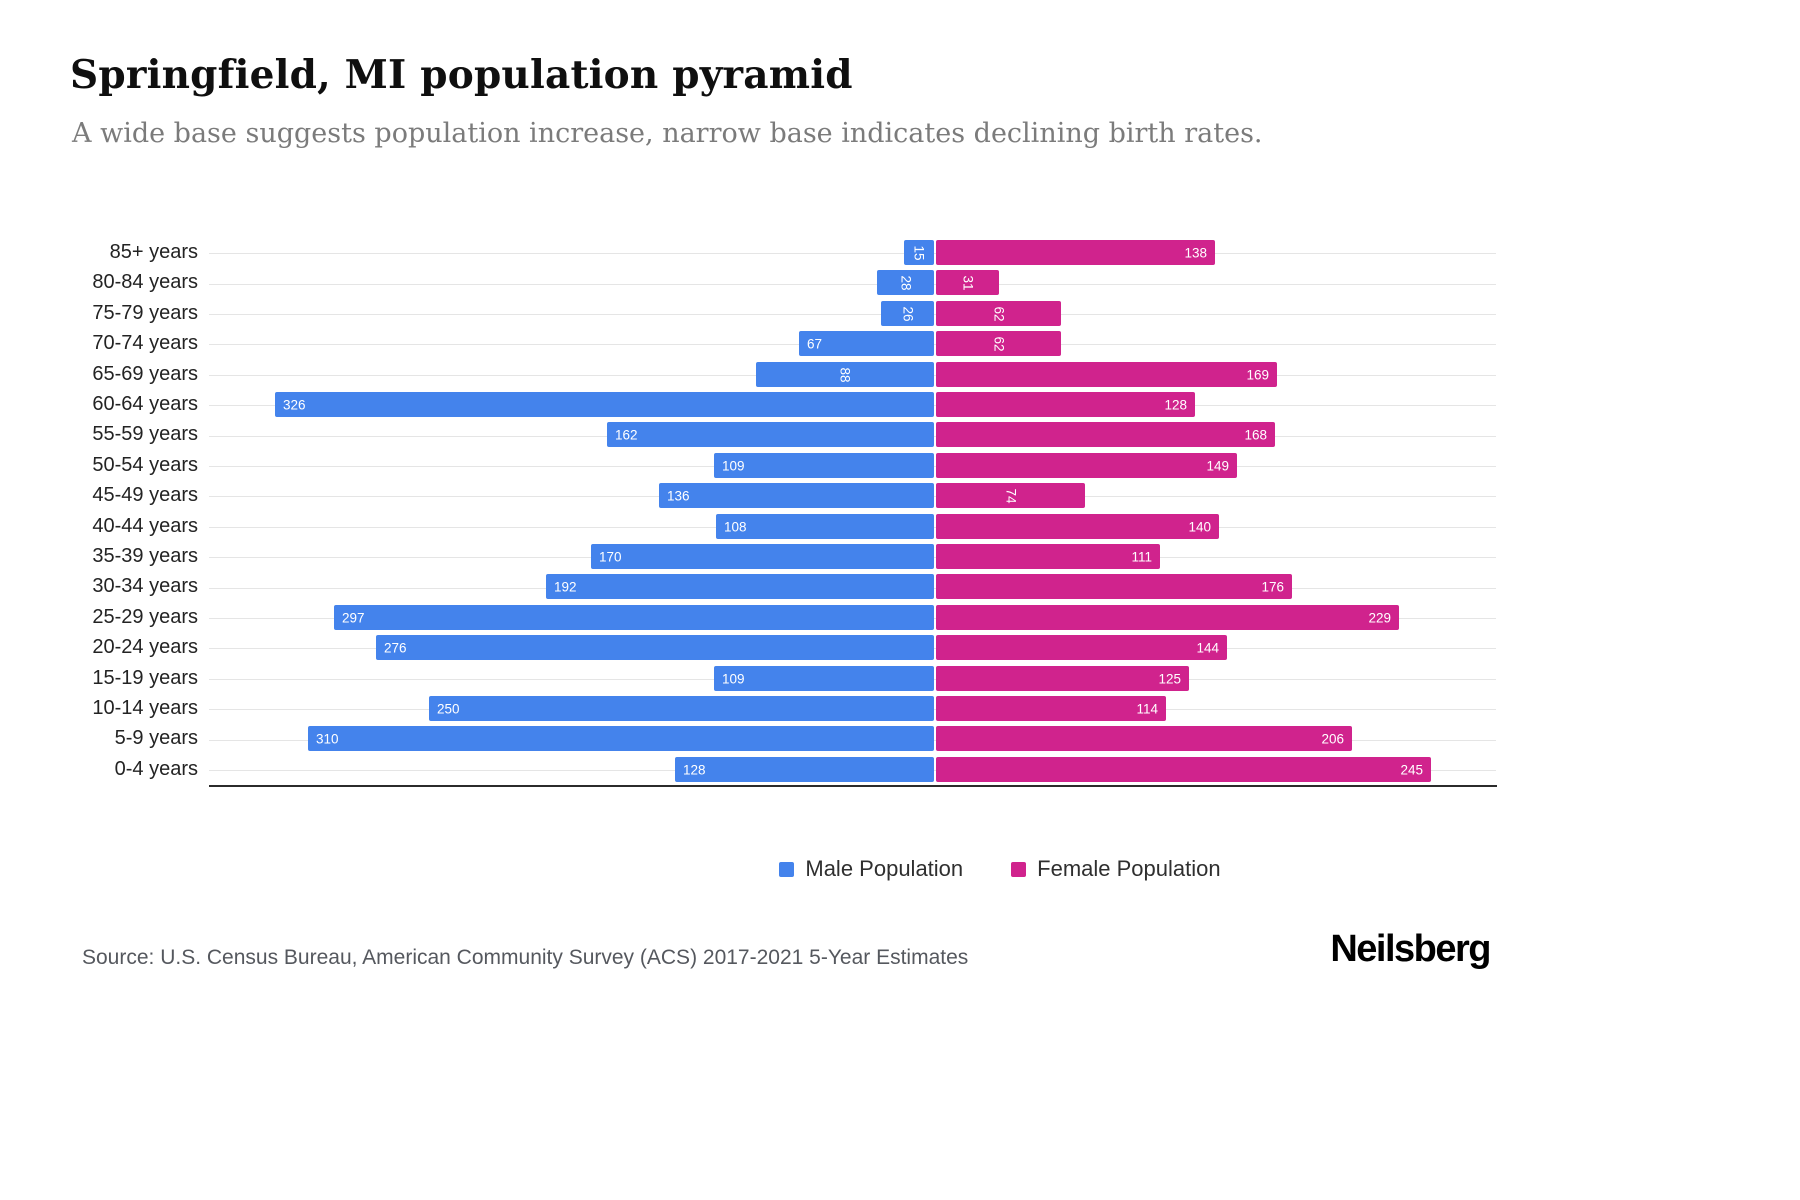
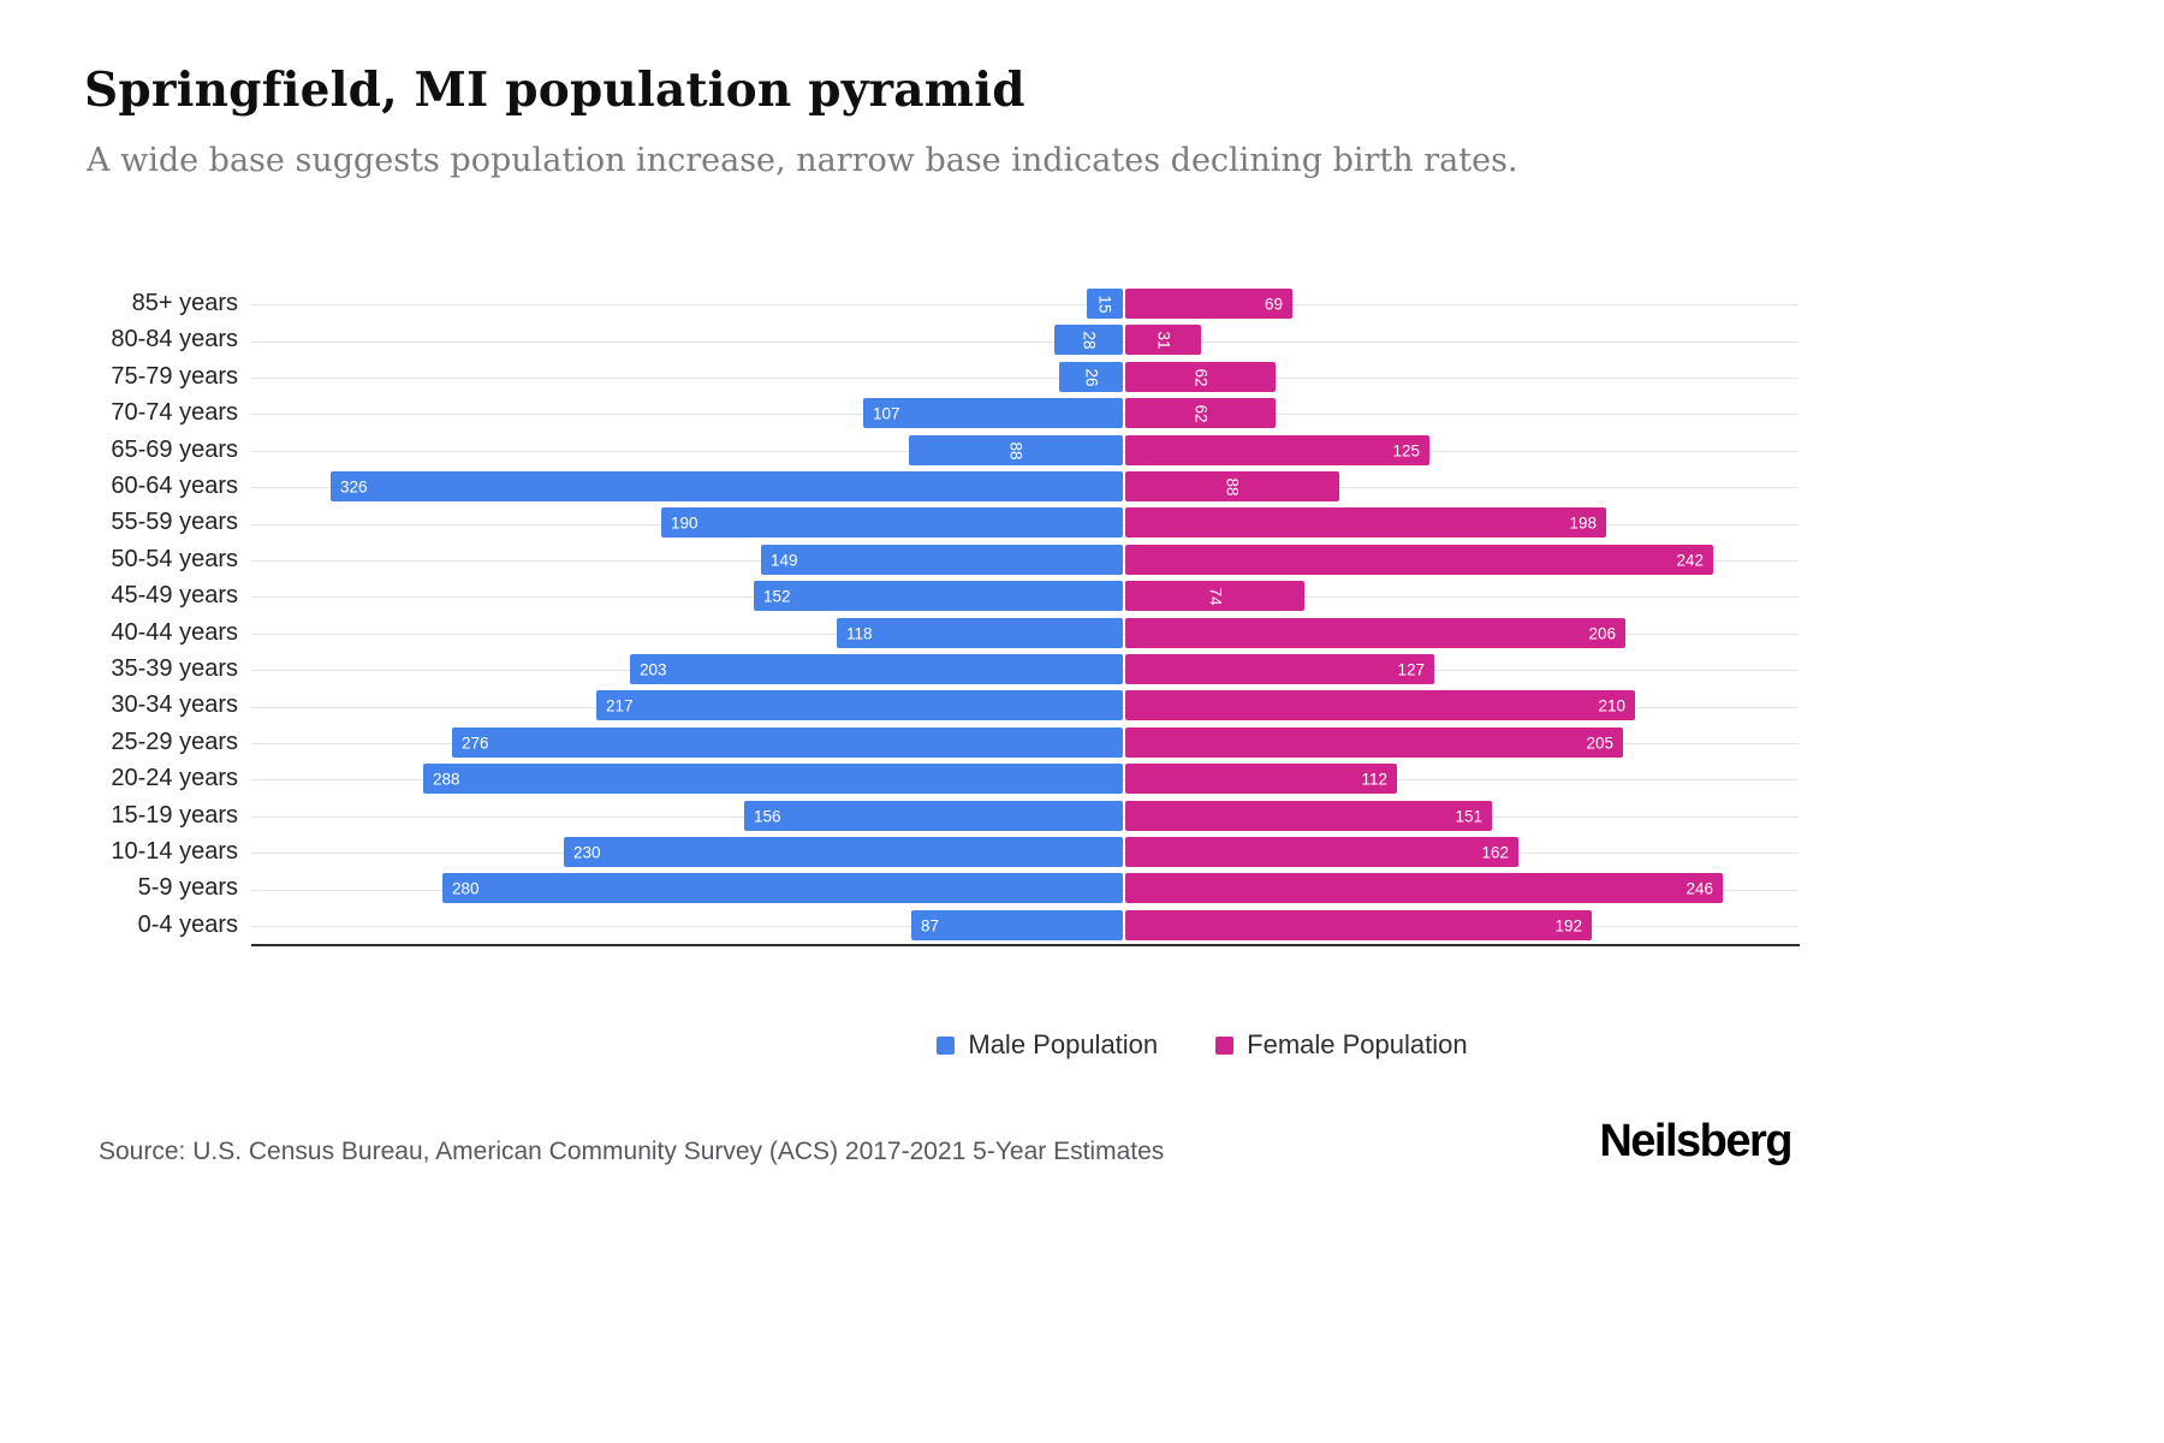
Female Population/85+ years: 138 -> 69
Male Population/70-74 years: 67 -> 107
Female Population/65-69 years: 169 -> 125
Female Population/60-64 years: 128 -> 88
Male Population/55-59 years: 162 -> 190
Female Population/55-59 years: 168 -> 198
Male Population/50-54 years: 109 -> 149
Female Population/50-54 years: 149 -> 242
Male Population/45-49 years: 136 -> 152
Male Population/40-44 years: 108 -> 118
Female Population/40-44 years: 140 -> 206
Male Population/35-39 years: 170 -> 203
Female Population/35-39 years: 111 -> 127
Male Population/30-34 years: 192 -> 217
Female Population/30-34 years: 176 -> 210
Male Population/25-29 years: 297 -> 276
Female Population/25-29 years: 229 -> 205
Male Population/20-24 years: 276 -> 288
Female Population/20-24 years: 144 -> 112
Male Population/15-19 years: 109 -> 156
Female Population/15-19 years: 125 -> 151
Male Population/10-14 years: 250 -> 230
Female Population/10-14 years: 114 -> 162
Male Population/5-9 years: 310 -> 280
Female Population/5-9 years: 206 -> 246
Male Population/0-4 years: 128 -> 87
Female Population/0-4 years: 245 -> 192
